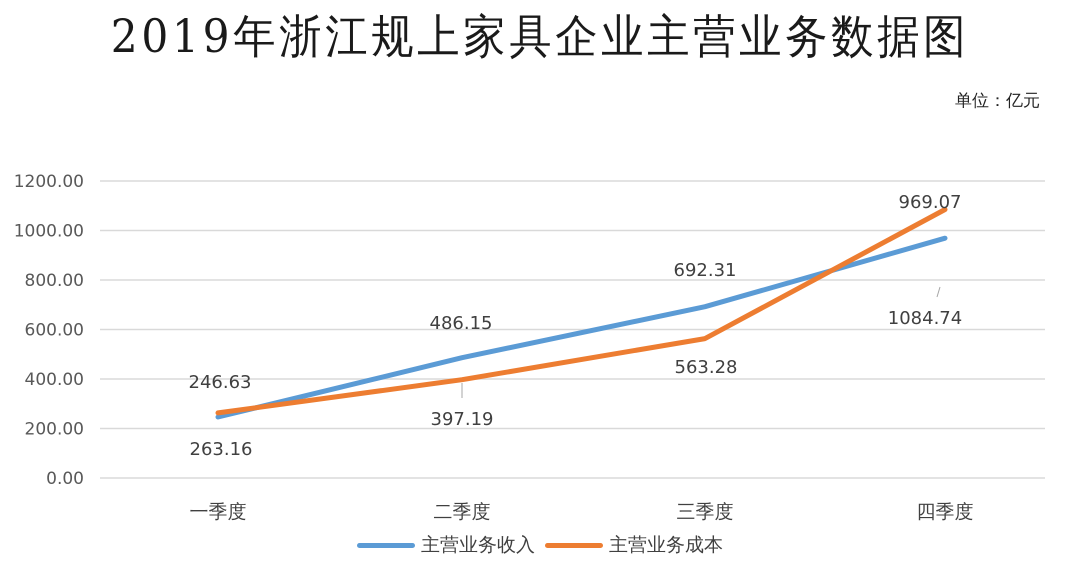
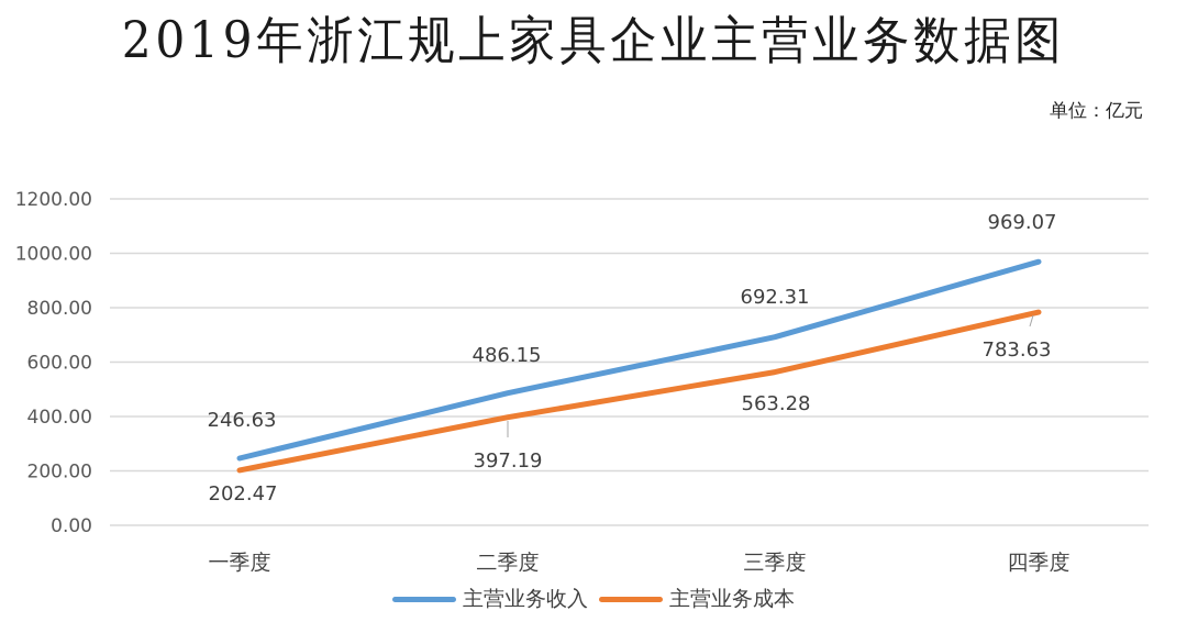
主营业务成本/一季度: 263.16 -> 202.47
主营业务成本/四季度: 1084.74 -> 783.63
